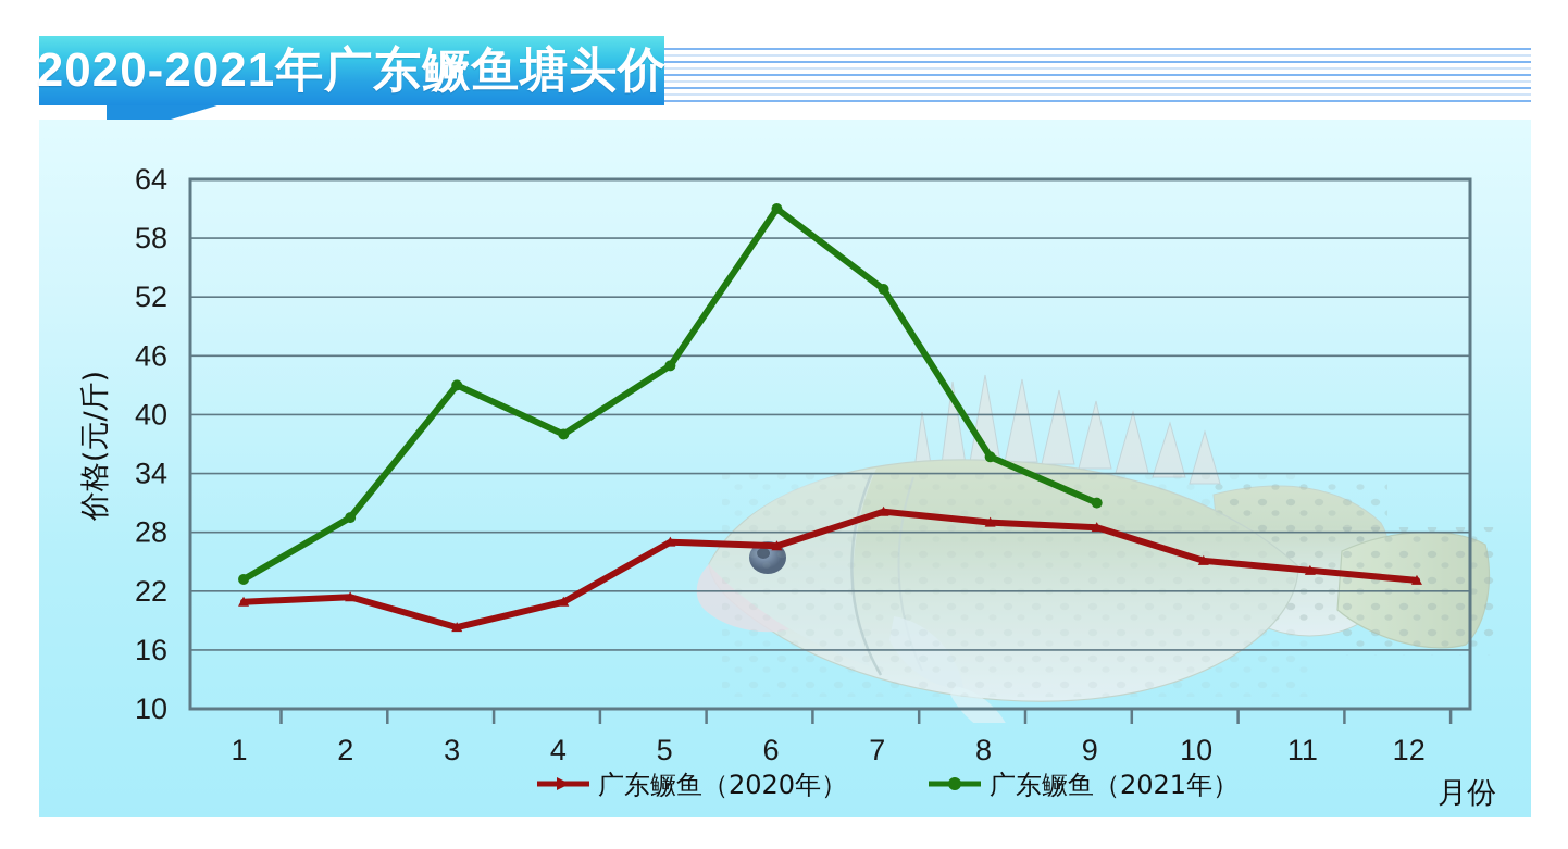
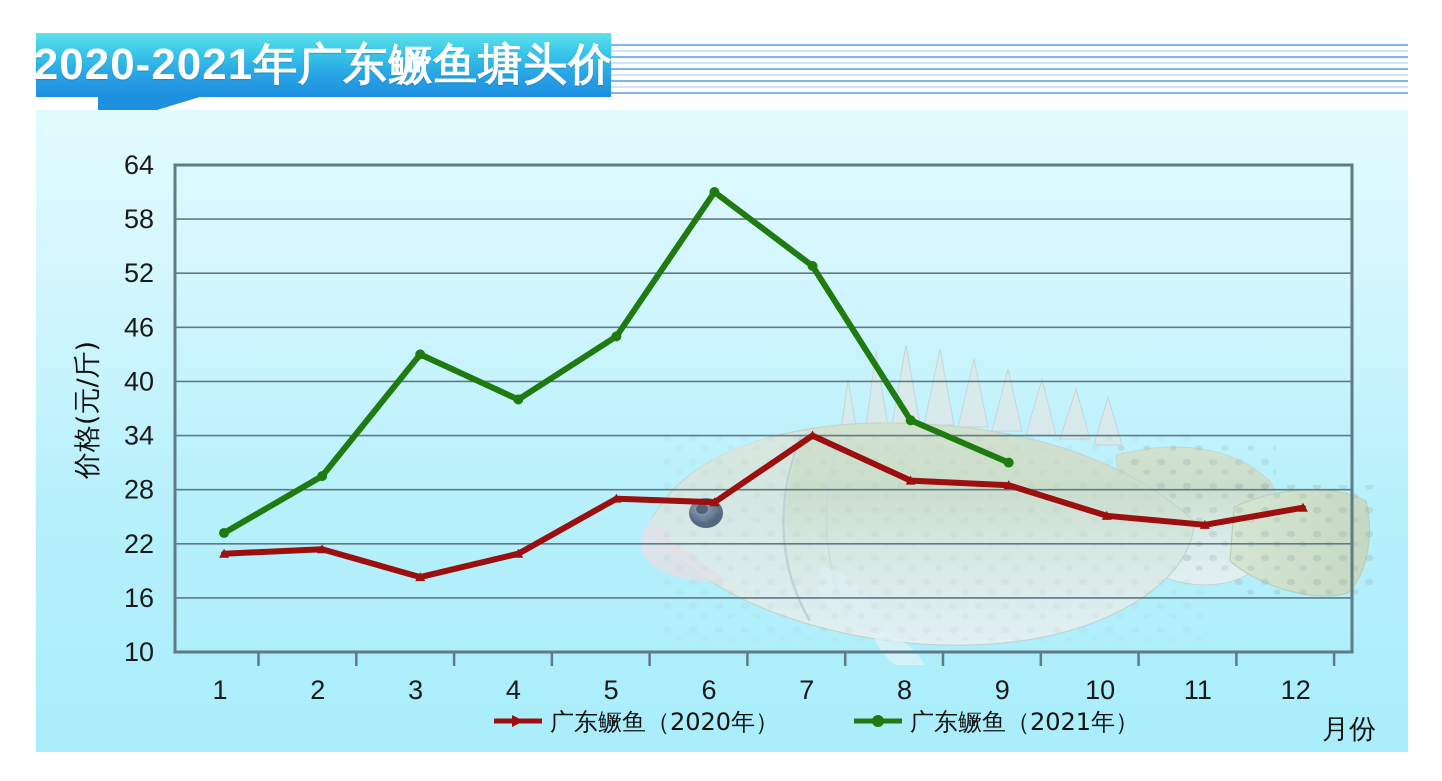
广东鳜鱼（2020年）/7: 30 -> 34
广东鳜鱼（2020年）/12: 23 -> 26
